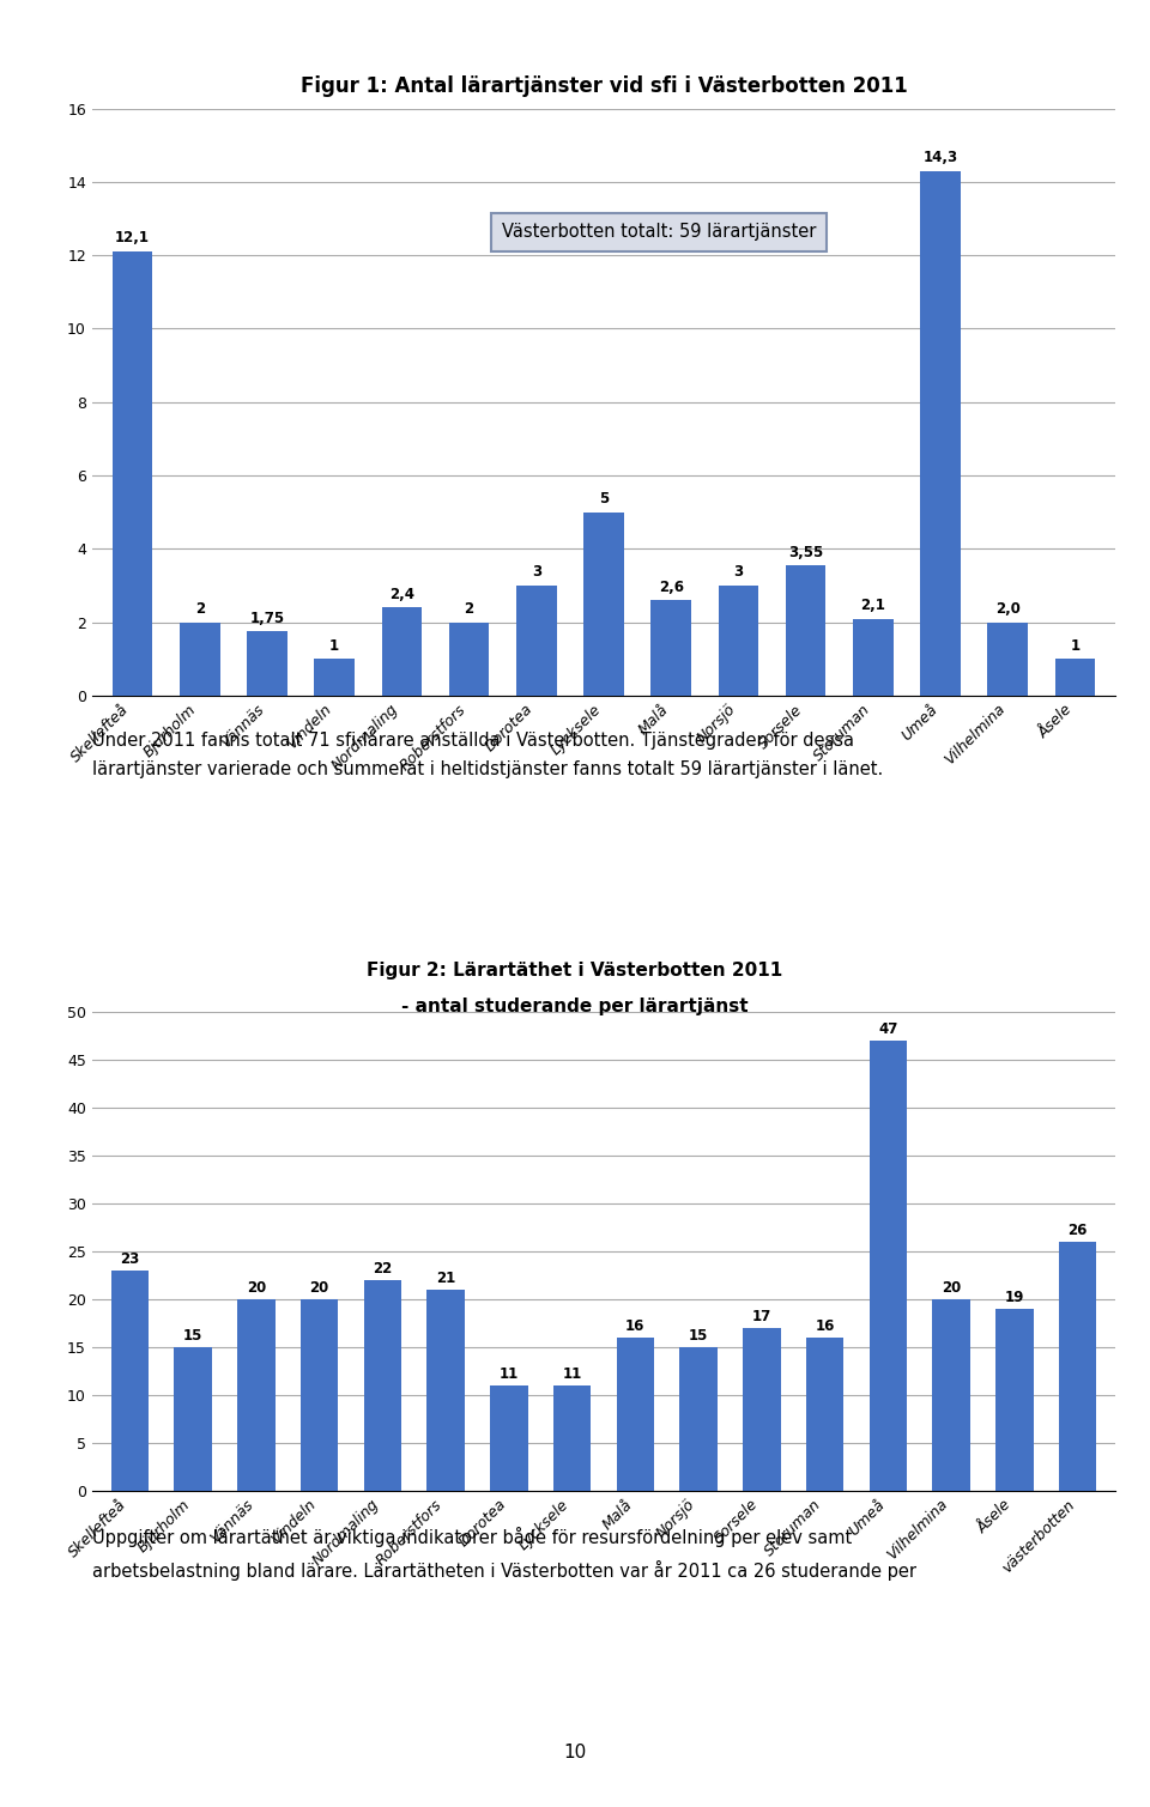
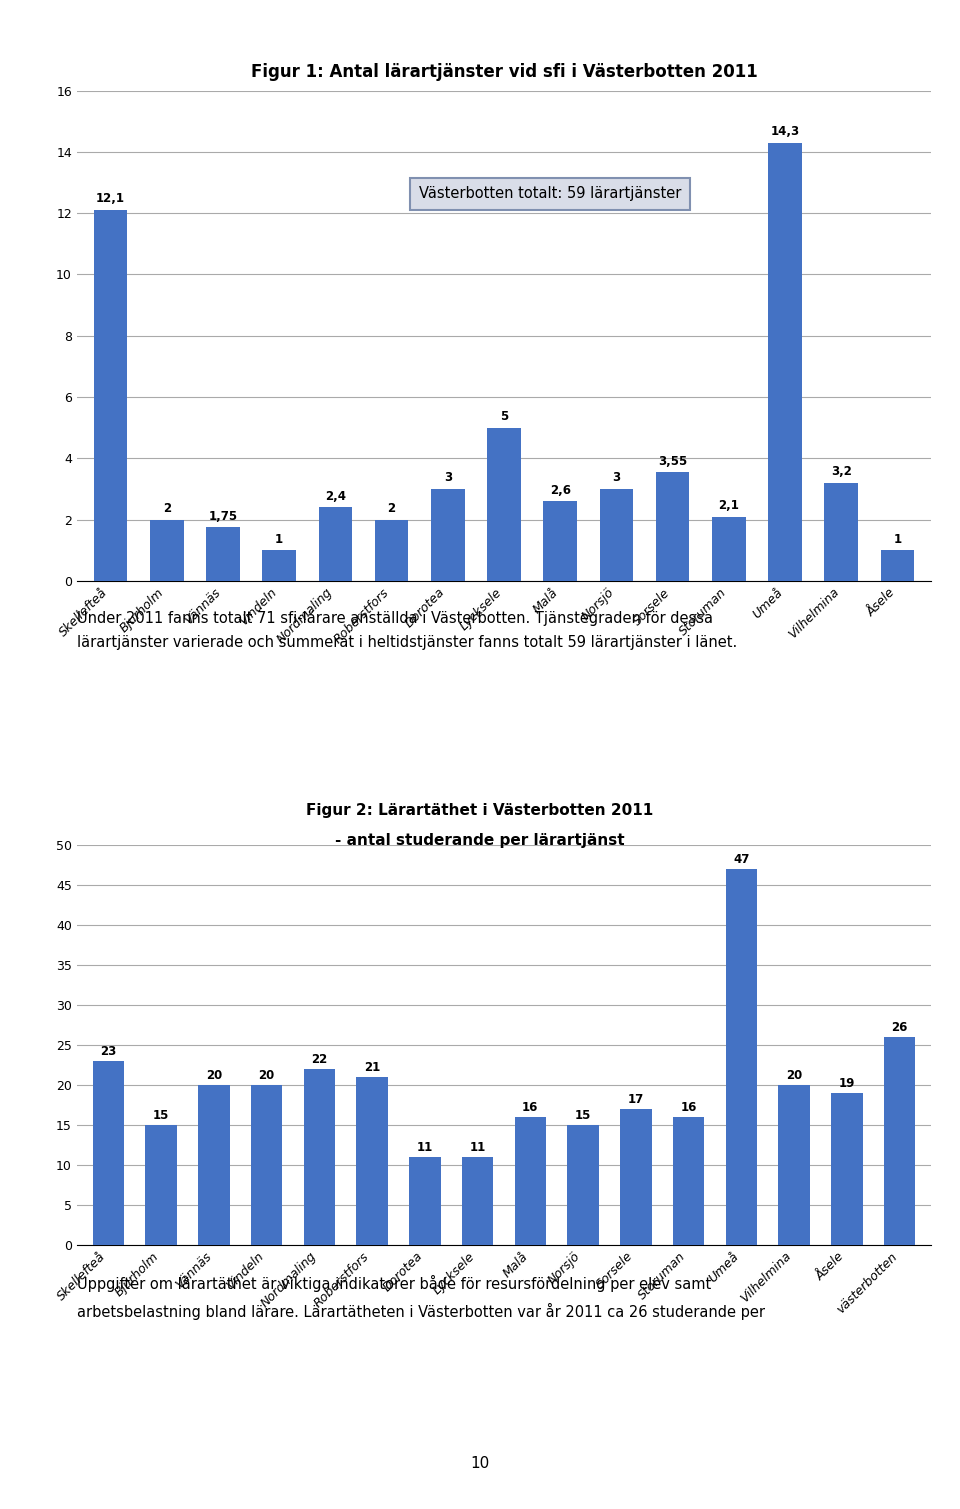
Figur 1: Antal lärartjänster vid sfi i Västerbotten 2011/Vilhelmina: 2,0 -> 3,2
